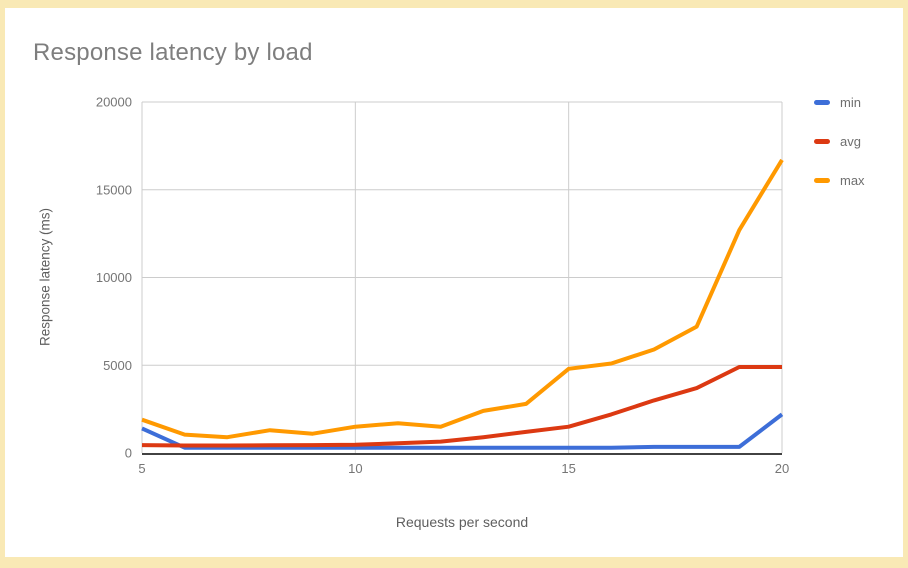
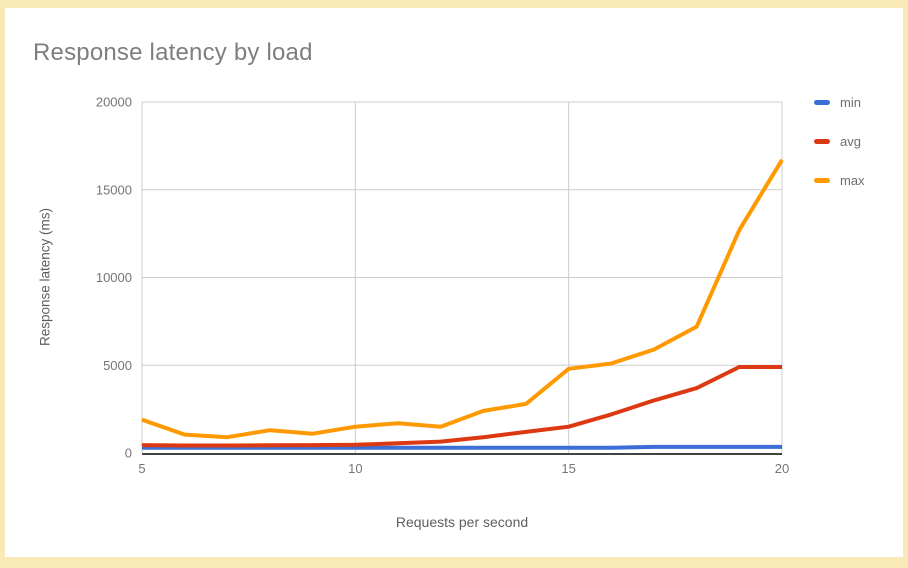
min/5: 1400 -> 300
min/20: 2200 -> 400
